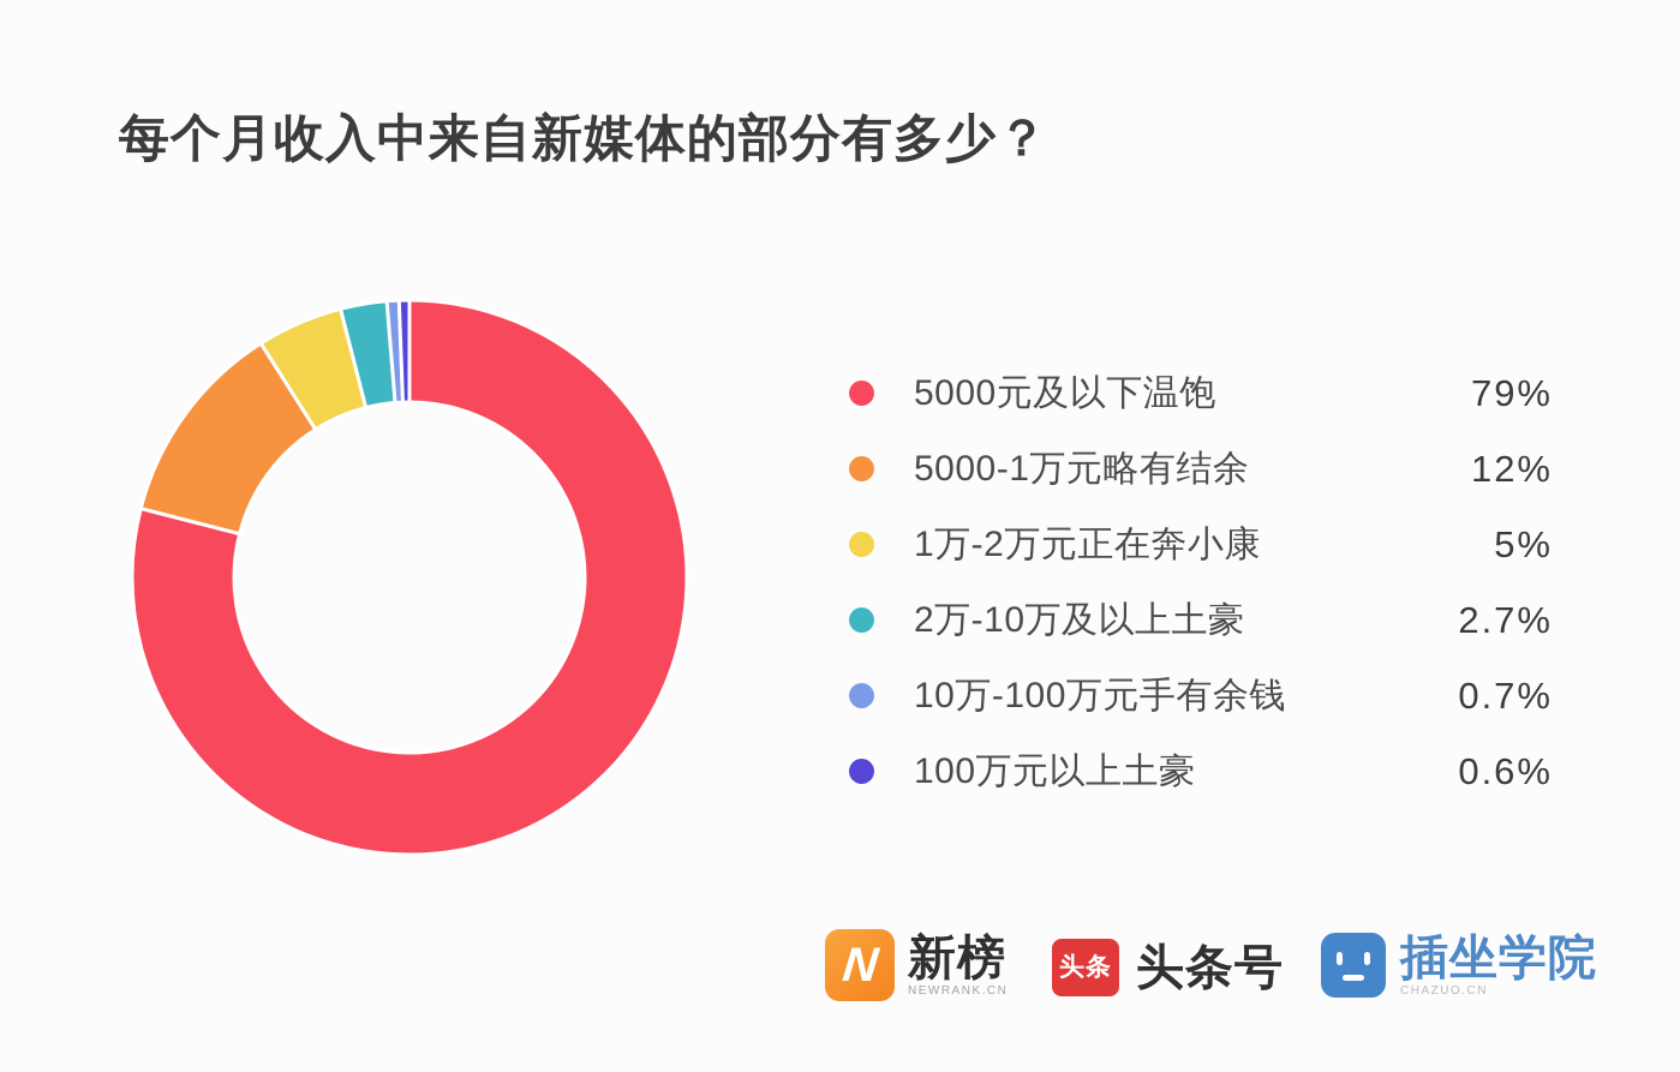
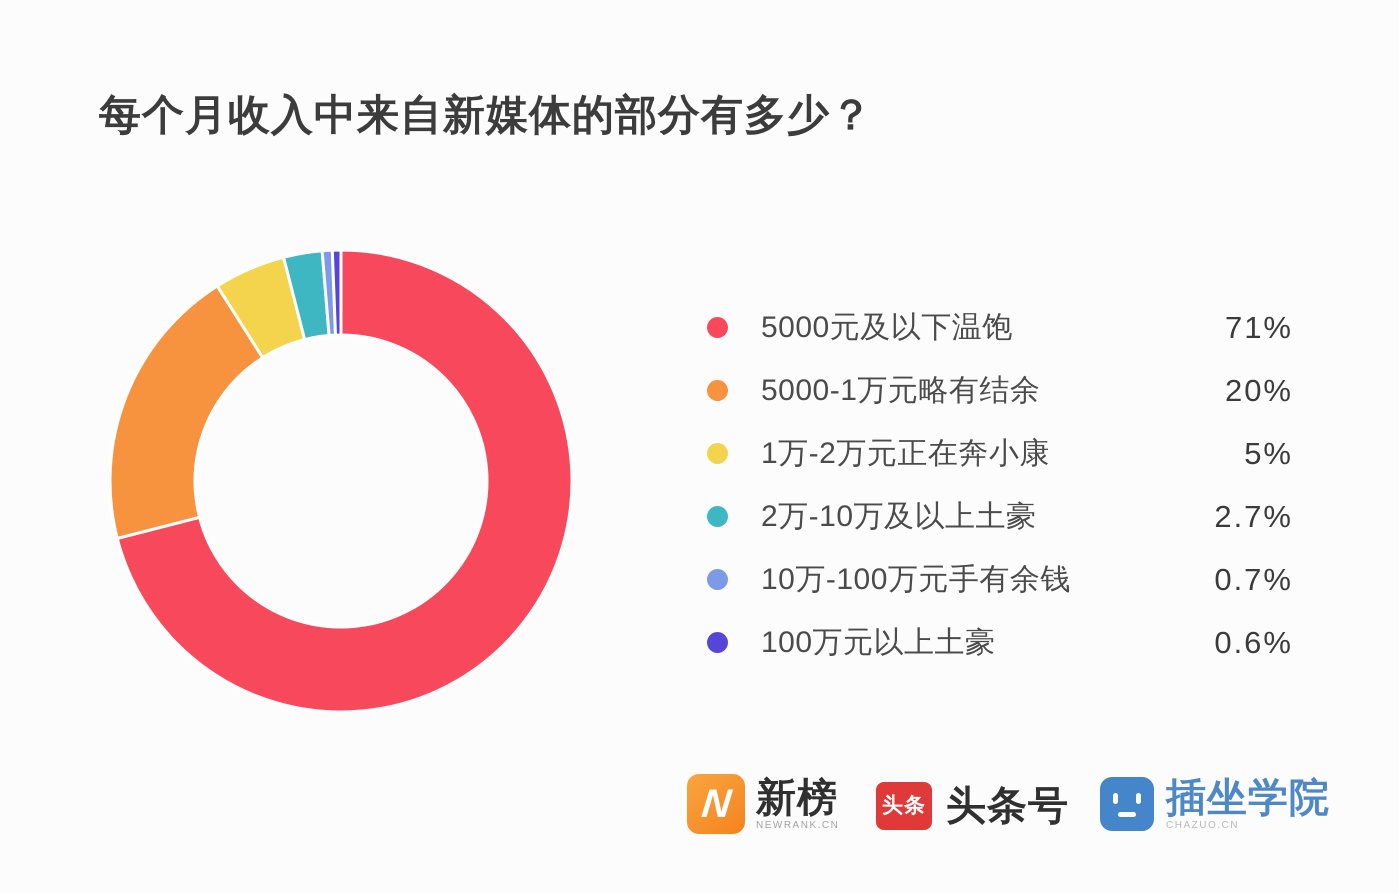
5000元及以下温饱: 79% -> 71%
5000-1万元略有结余: 12% -> 20%
